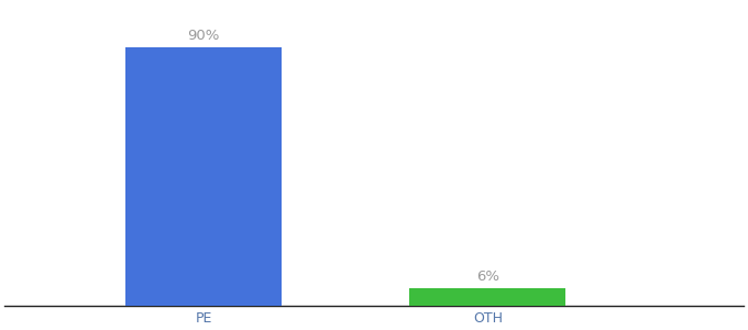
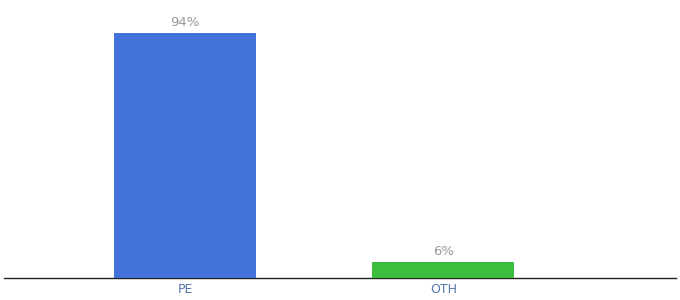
PE: 90% -> 94%
